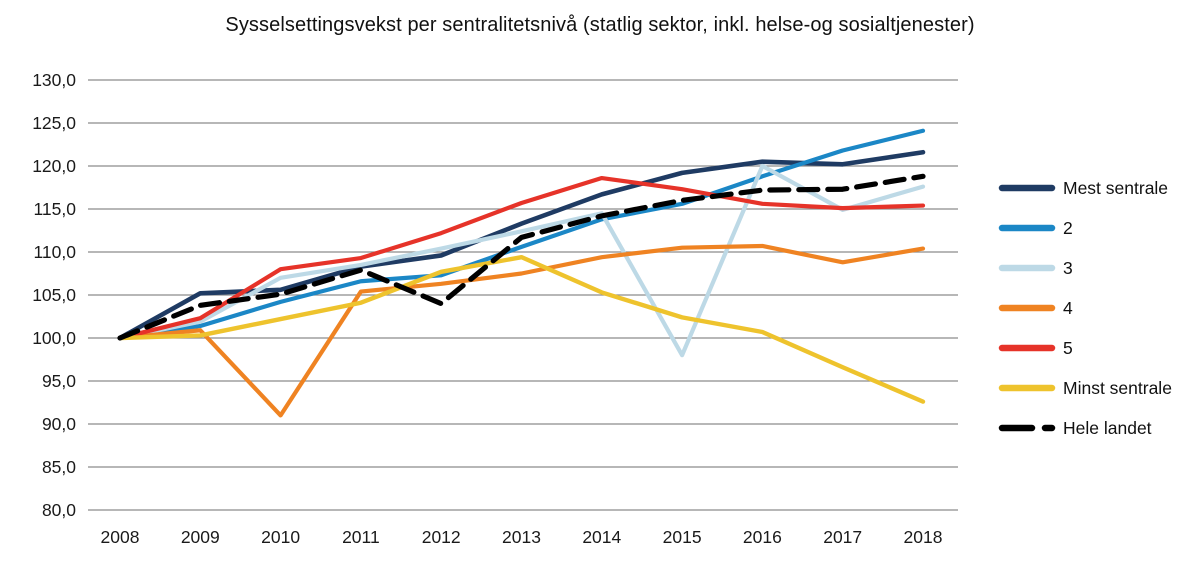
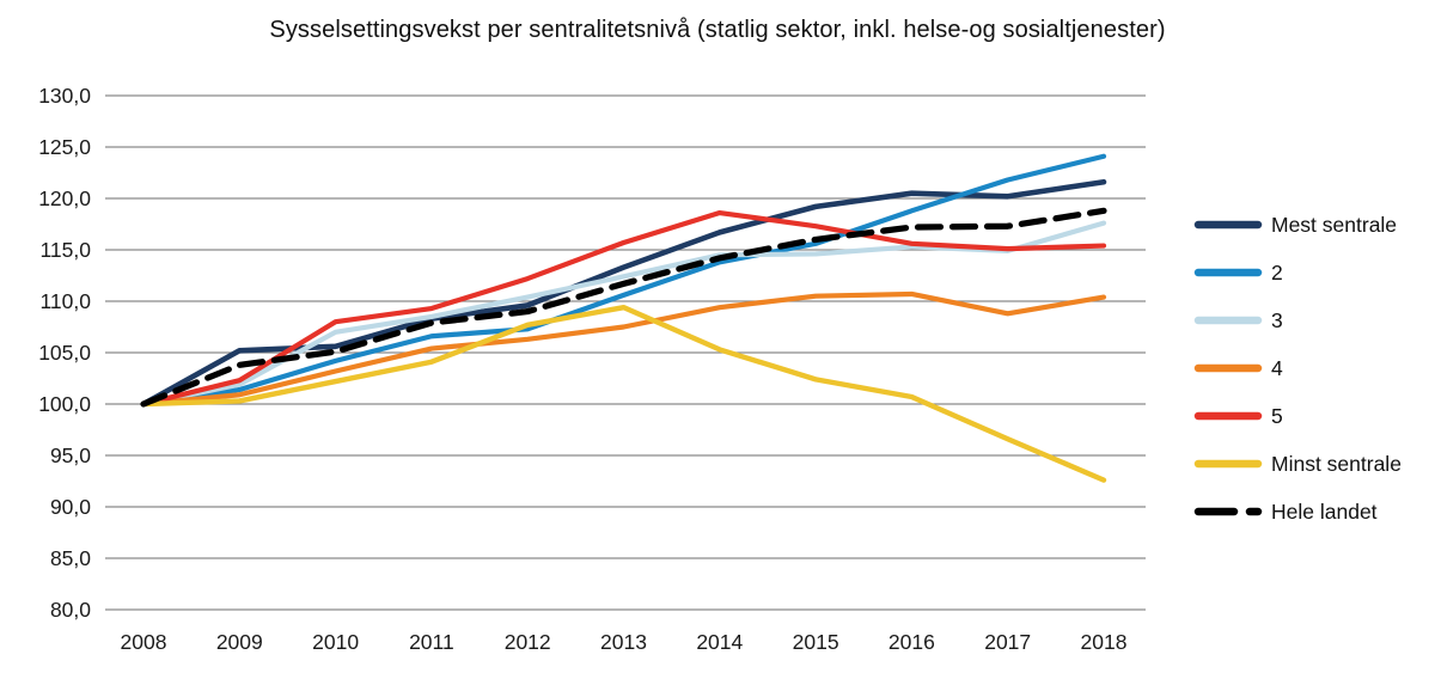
4/2010: 91 -> 103
Hele landet/2012: 104 -> 109
3/2015: 98 -> 115
3/2016: 120 -> 115
